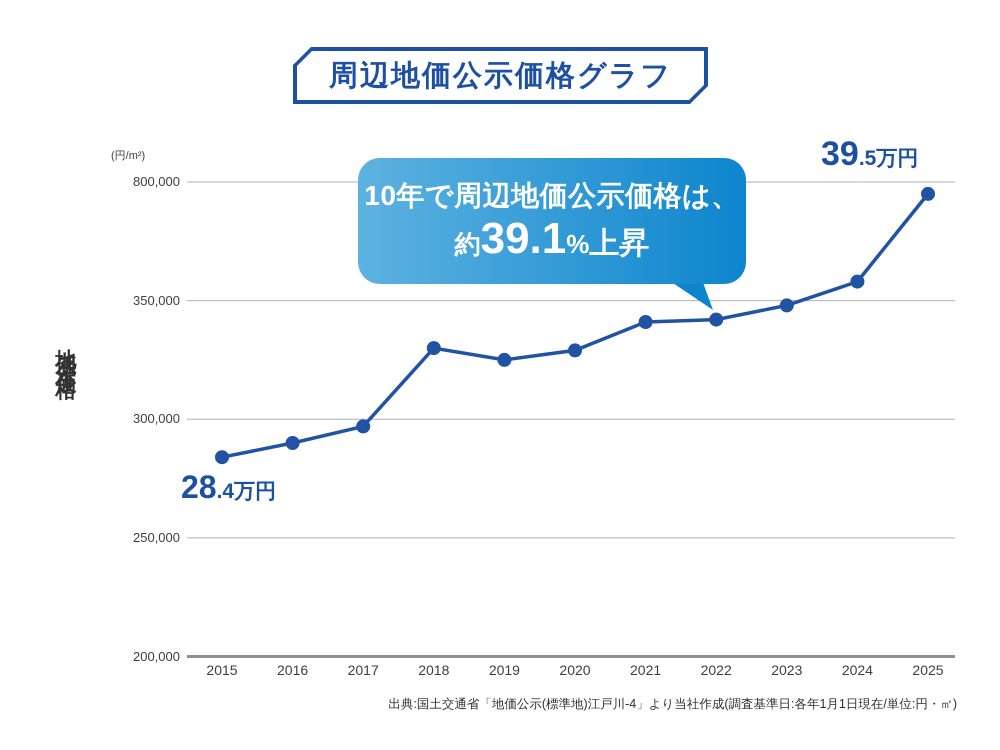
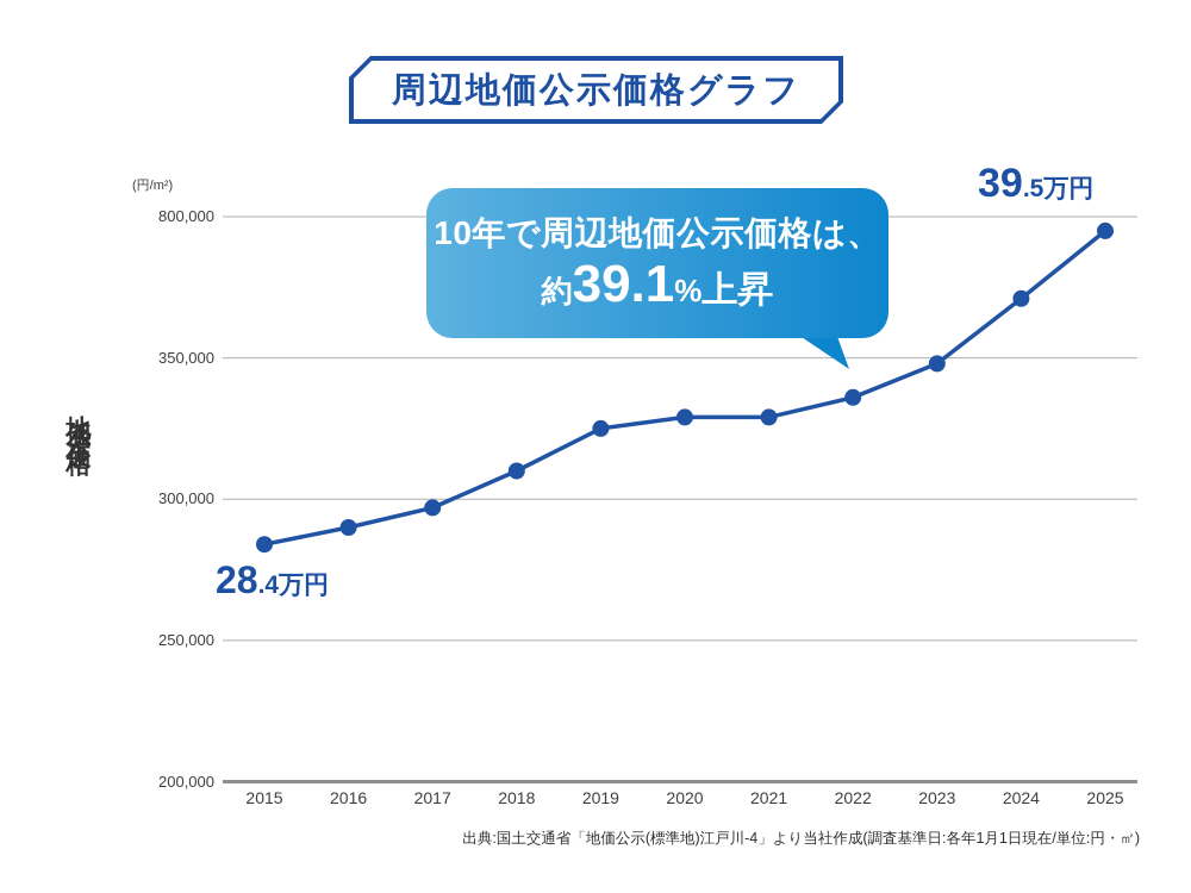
2018: 330000 -> 310000
2021: 341000 -> 329000
2022: 342000 -> 336000
2024: 358000 -> 371000
